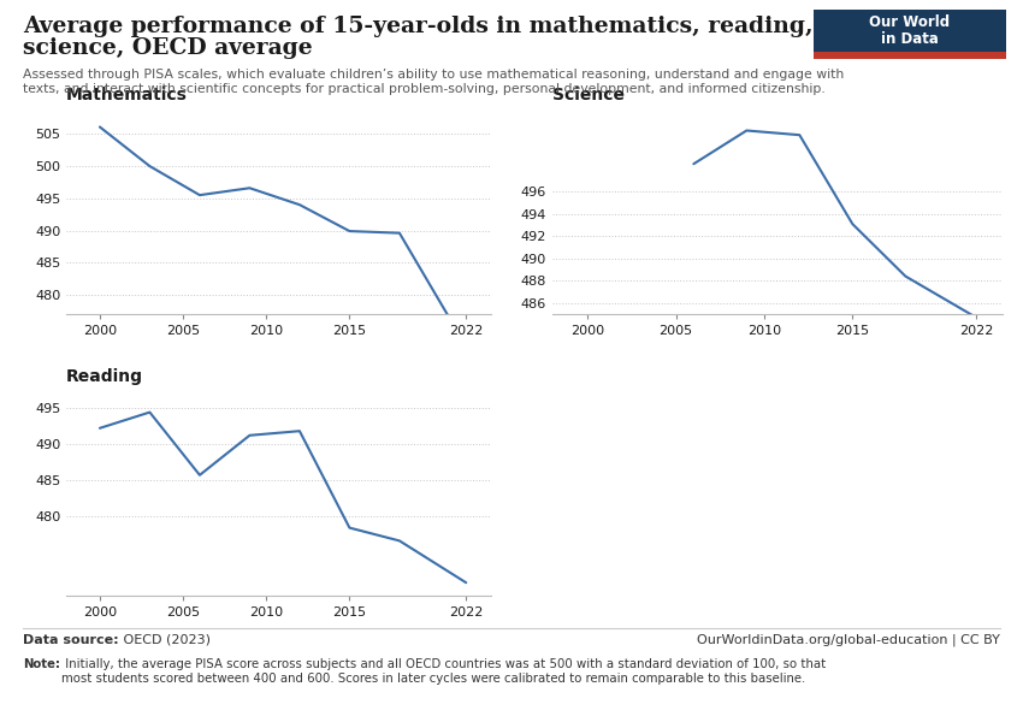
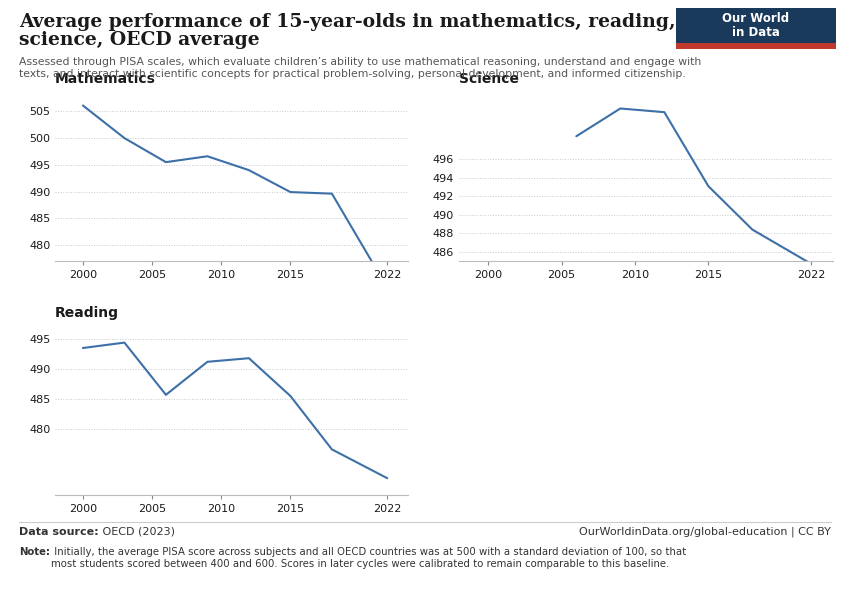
Reading/2000: 492.2 -> 493.5
Reading/2015: 478.4 -> 485.5
Reading/2022: 470.8 -> 471.8
